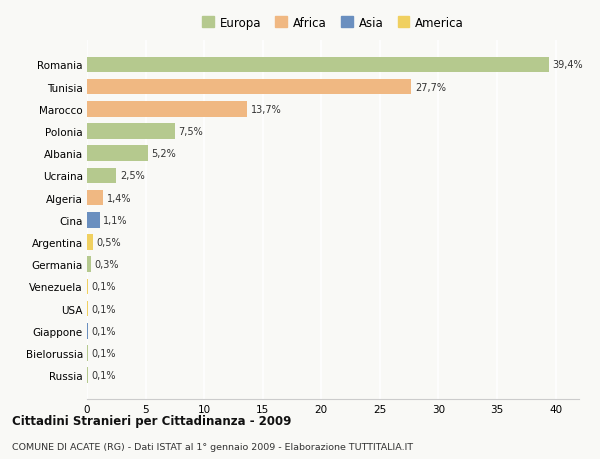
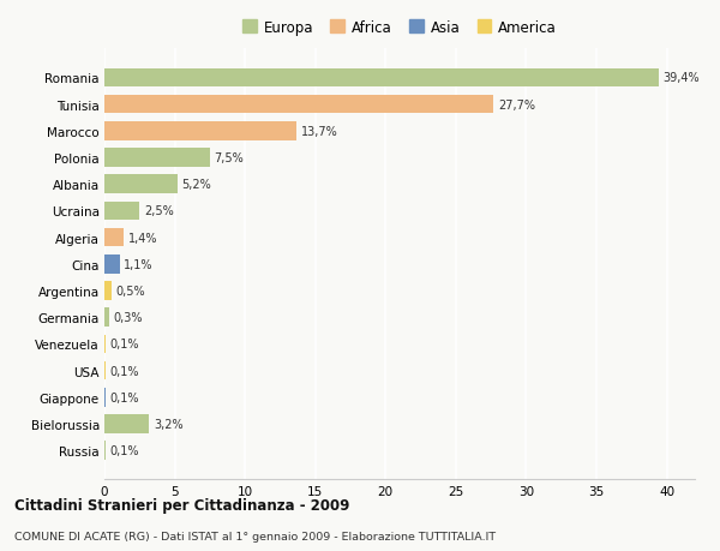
Bielorussia: 0,1% -> 3,2%
